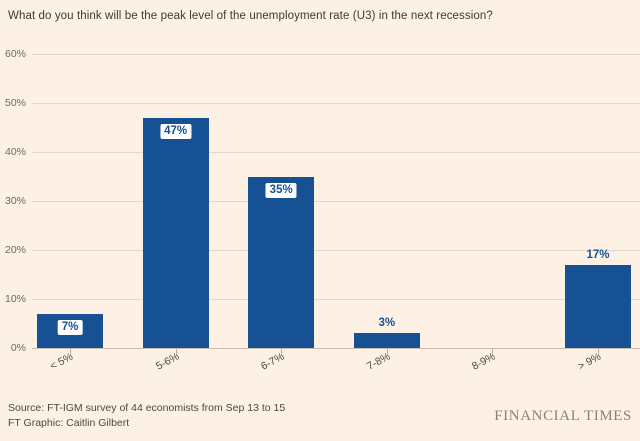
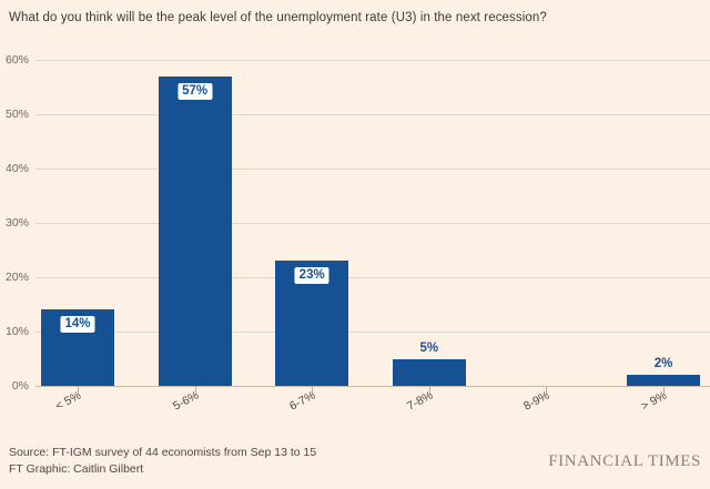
< 5%: 7% -> 14%
5-6%: 47% -> 57%
6-7%: 35% -> 23%
7-8%: 3% -> 5%
> 9%: 17% -> 2%
